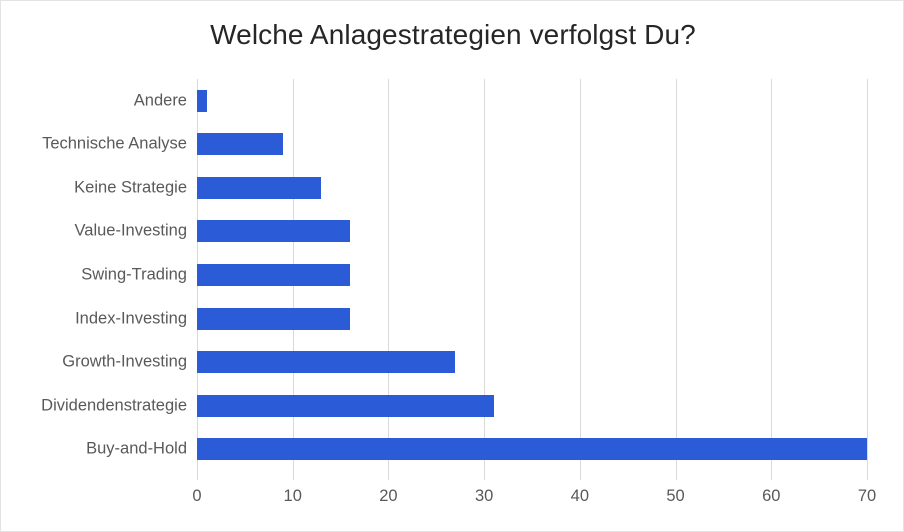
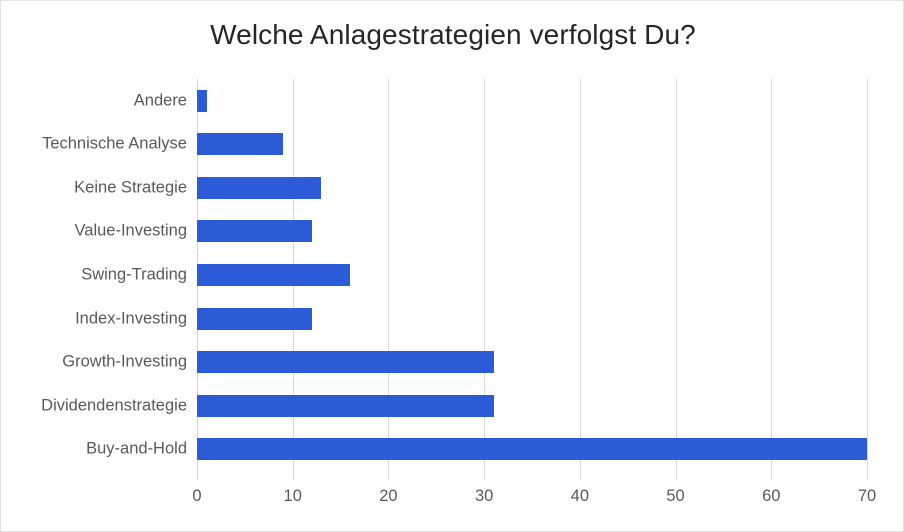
Value-Investing: 16 -> 12
Index-Investing: 16 -> 12
Growth-Investing: 27 -> 31
